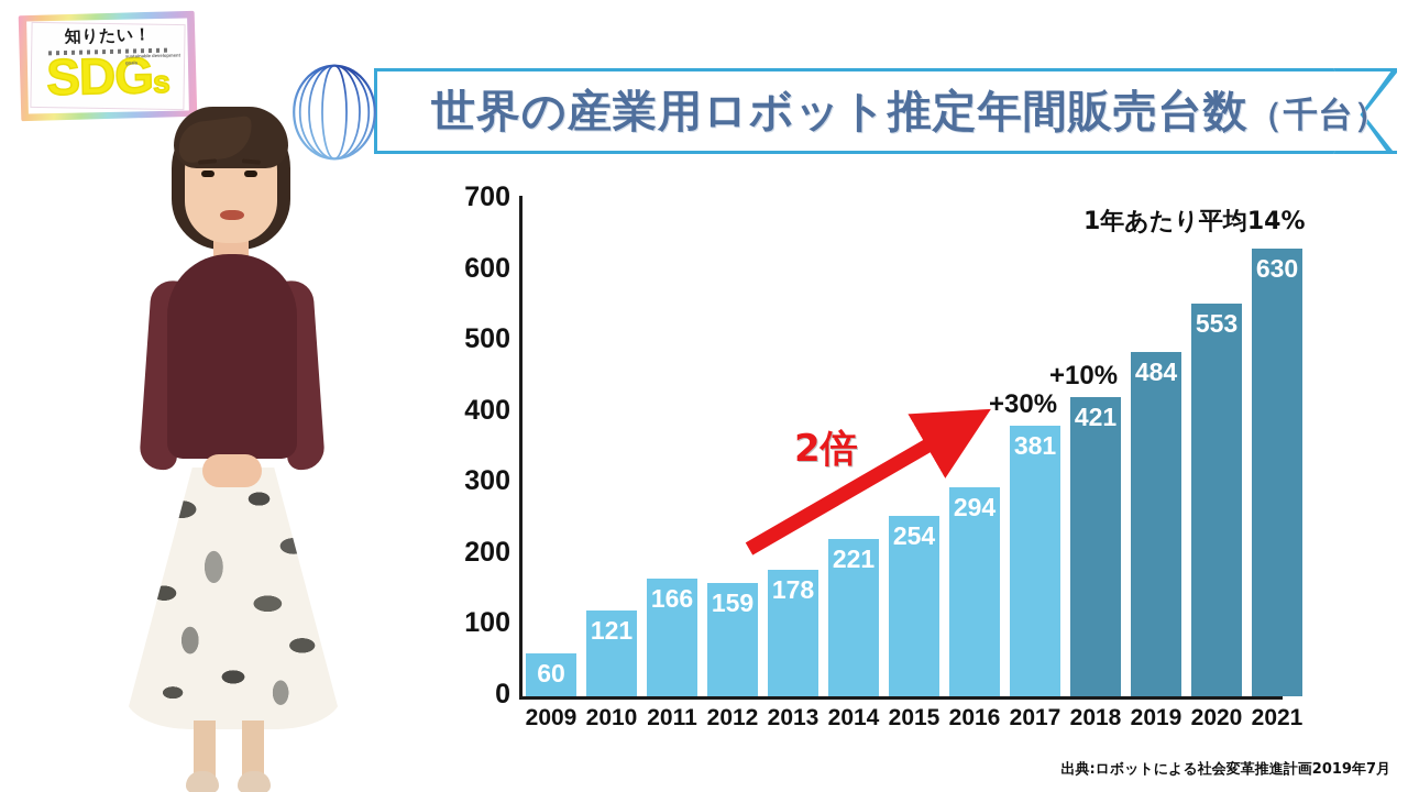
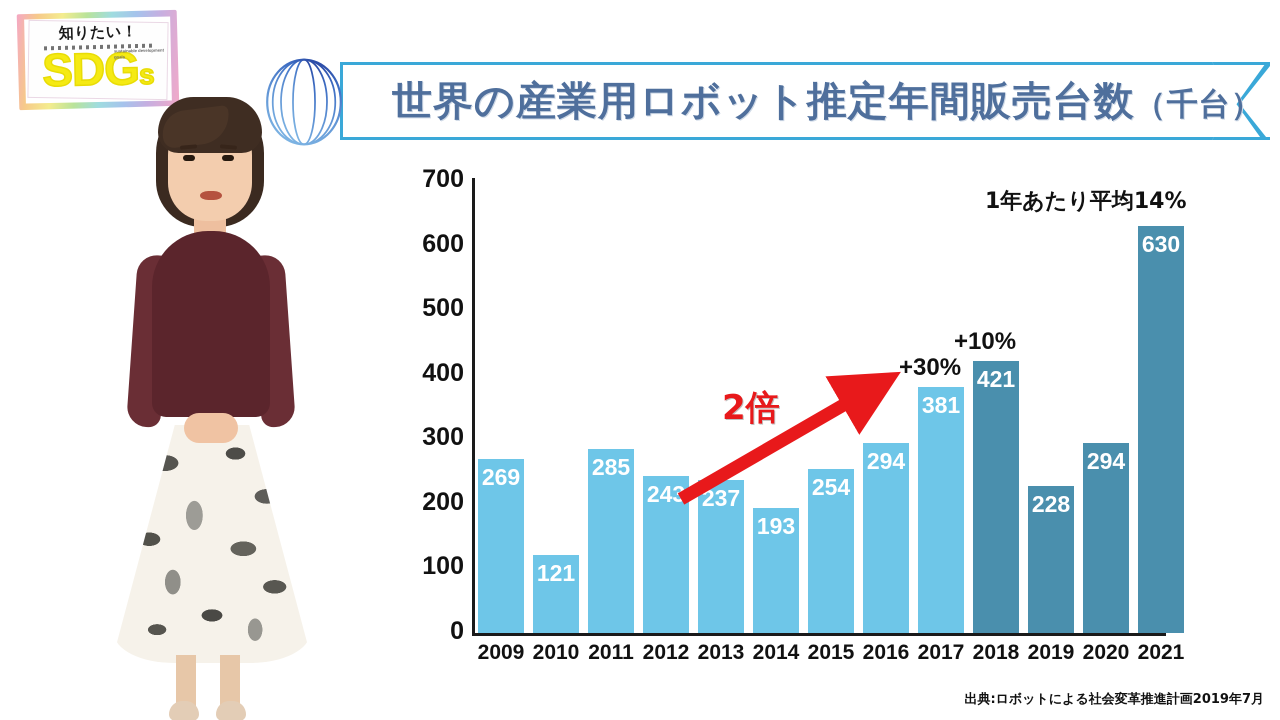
2009: 60 -> 269
2011: 166 -> 285
2012: 159 -> 243
2013: 178 -> 237
2014: 221 -> 193
2019: 484 -> 228
2020: 553 -> 294
